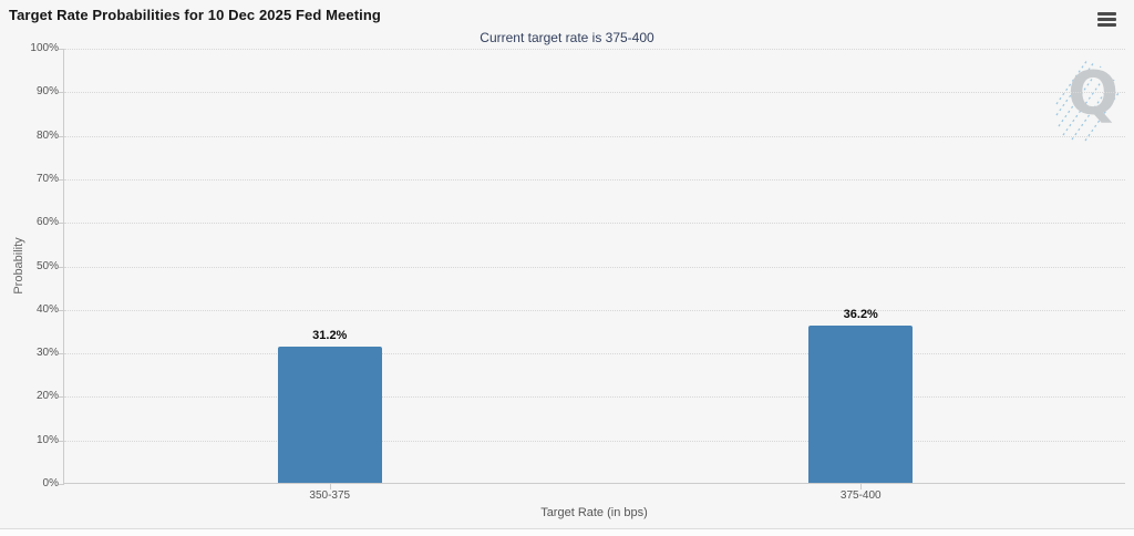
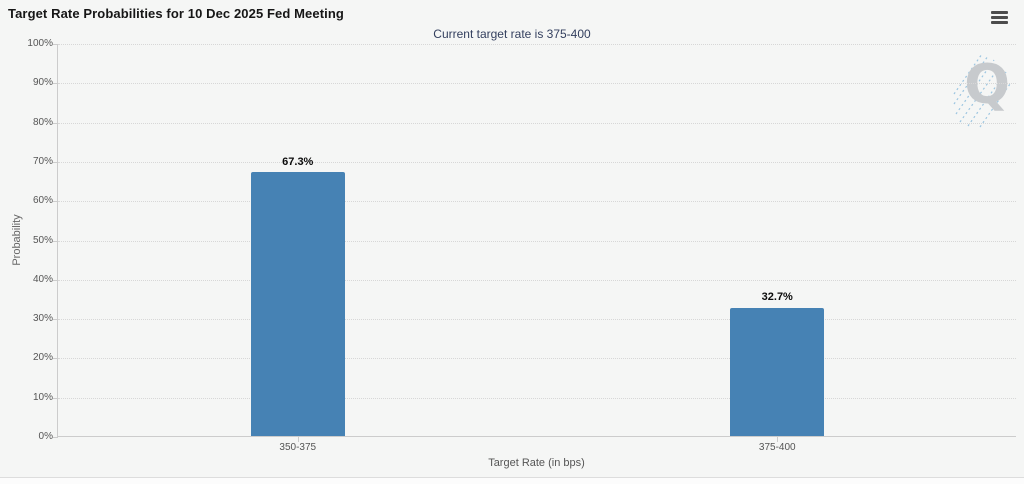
350-375: 31.2% -> 67.3%
375-400: 36.2% -> 32.7%
